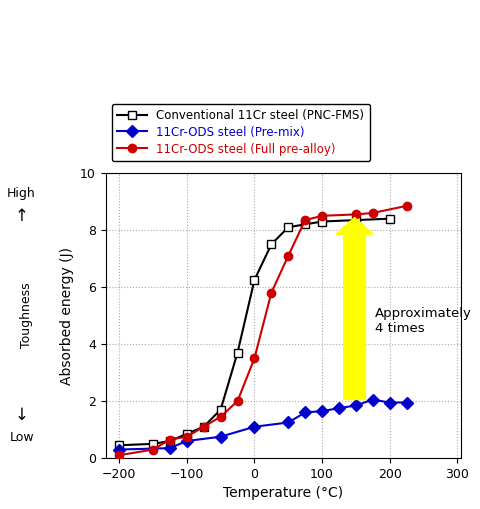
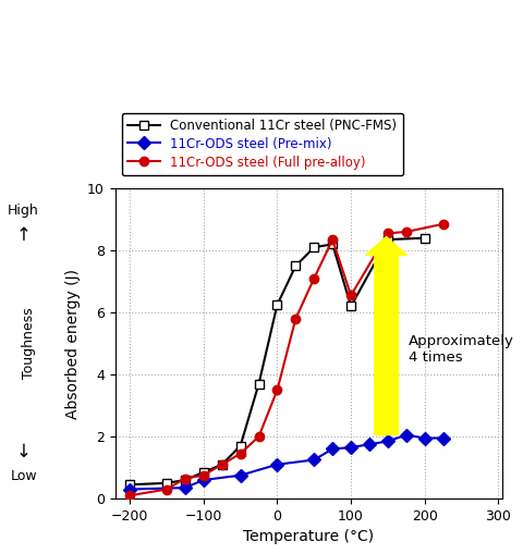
Conventional 11Cr steel (PNC-FMS)/100: 8.30 -> 6.20
11Cr-ODS steel (Full pre-alloy)/100: 8.50 -> 6.55
